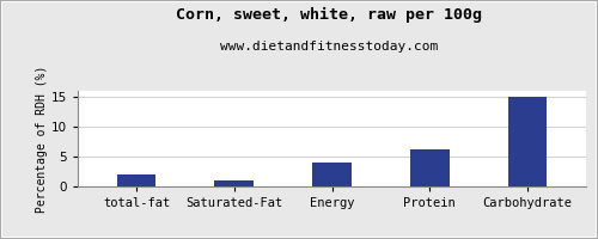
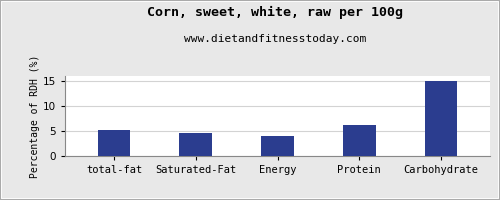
total-fat: 2.1 -> 5.2
Saturated-Fat: 1.1 -> 4.6
